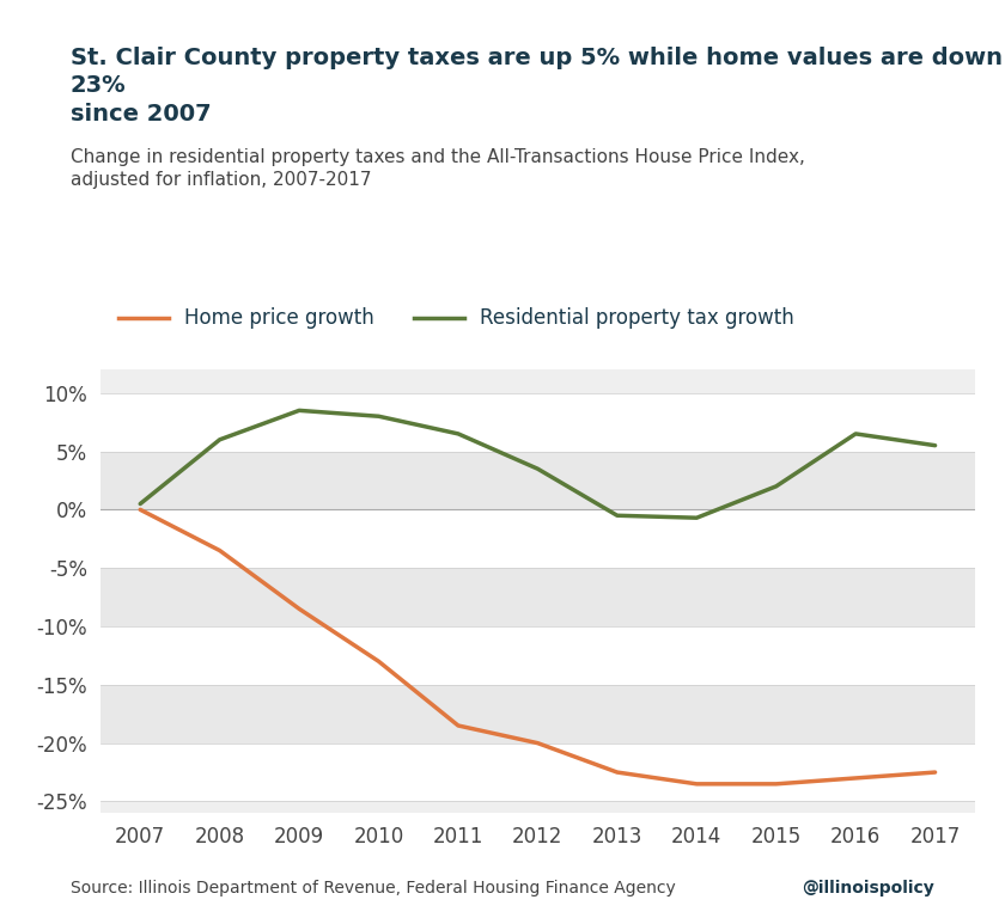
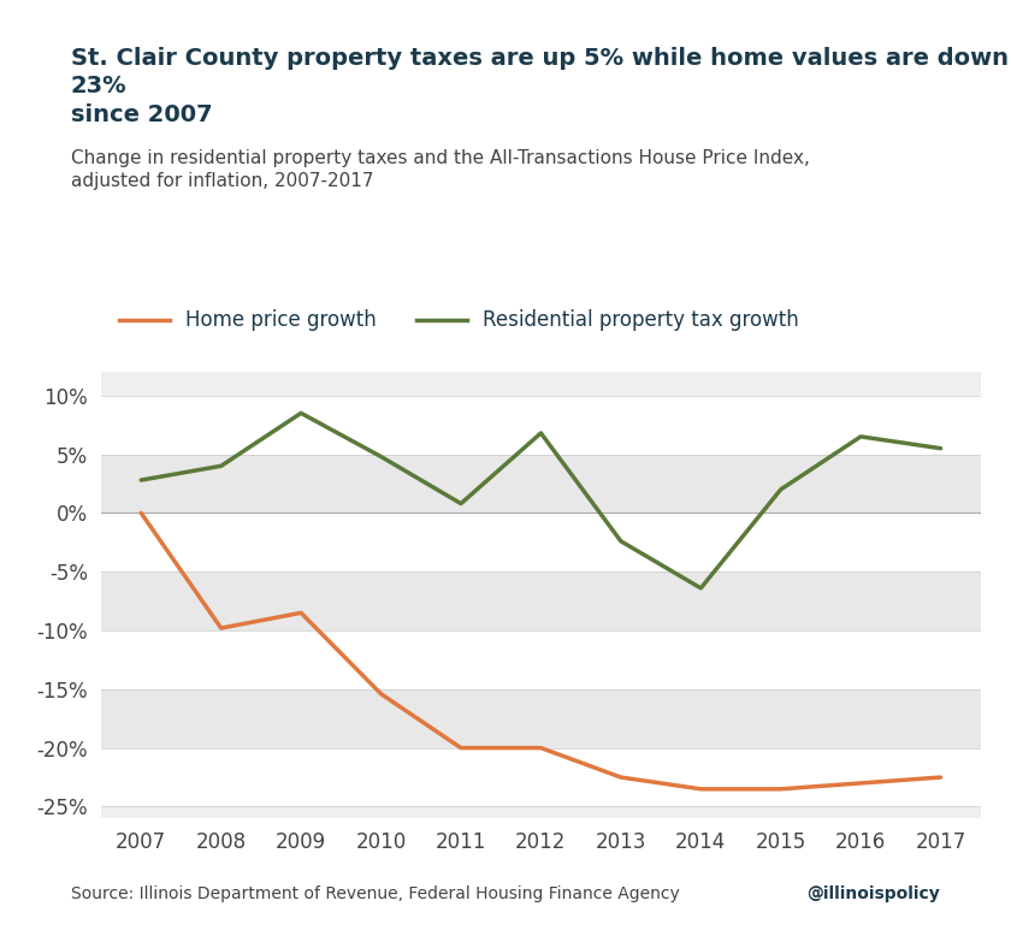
Residential property tax growth/2007: 0.5% -> 2.8%
Home price growth/2008: -3.5% -> -9.8%
Residential property tax growth/2008: 6.0% -> 4.0%
Home price growth/2010: -13.0% -> -15.4%
Residential property tax growth/2010: 8.0% -> 4.8%
Home price growth/2011: -18.5% -> -20.0%
Residential property tax growth/2011: 6.5% -> 0.8%
Residential property tax growth/2012: 3.5% -> 6.8%
Residential property tax growth/2013: -0.5% -> -2.4%
Residential property tax growth/2014: -0.7% -> -6.4%
